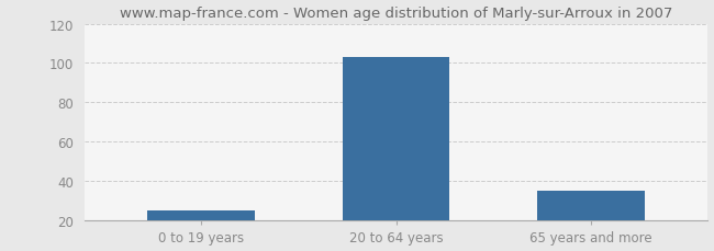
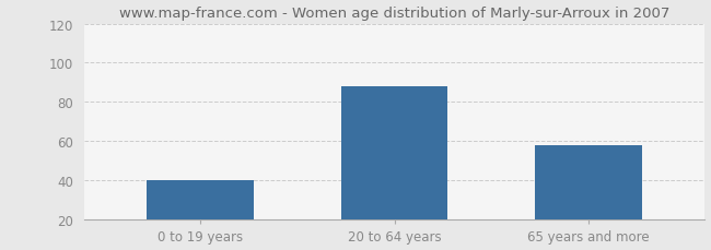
0 to 19 years: 25 -> 40
20 to 64 years: 103 -> 88
65 years and more: 35 -> 58
